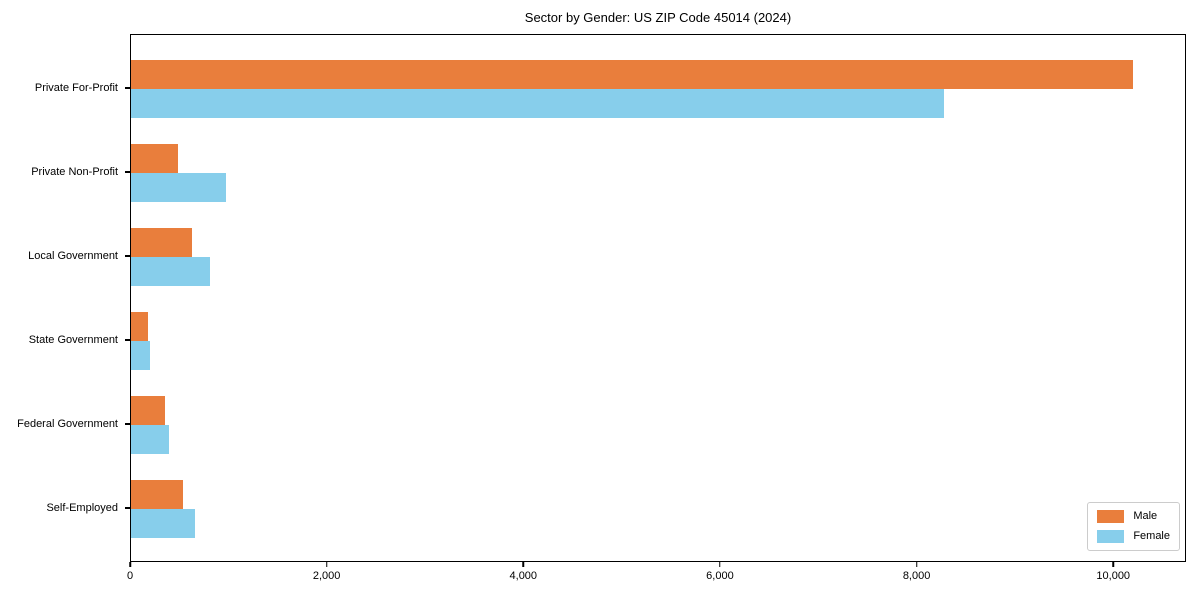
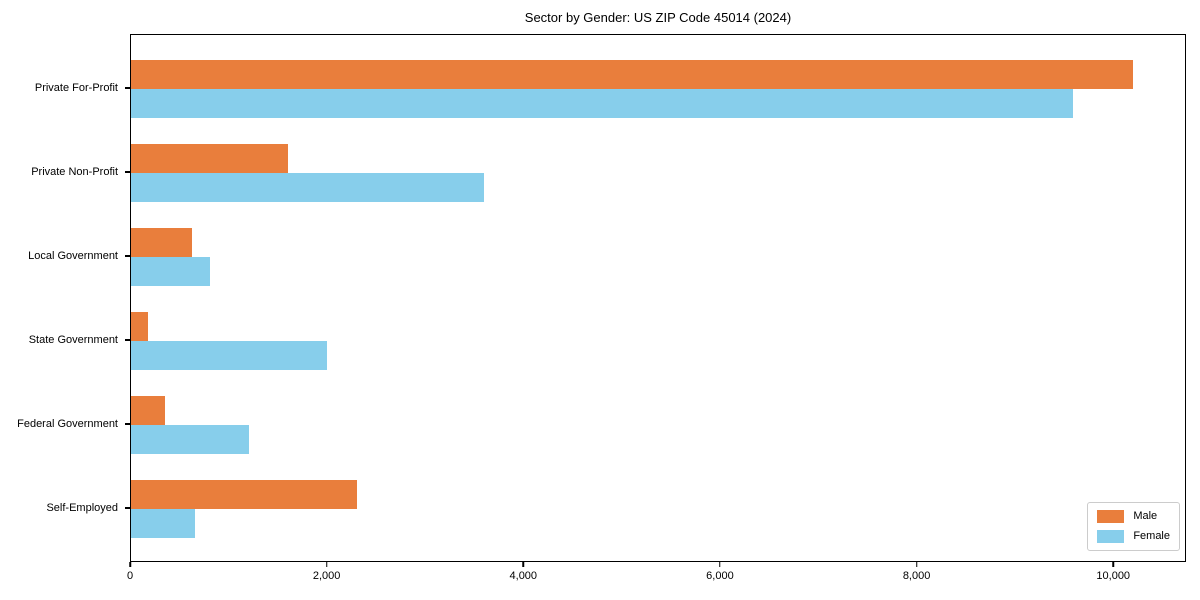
Female/Private For-Profit: 8300 -> 9600
Male/Private Non-Profit: 500 -> 1600
Female/Private Non-Profit: 1000 -> 3600
Female/State Government: 200 -> 2000
Female/Federal Government: 400 -> 1200
Male/Self-Employed: 500 -> 2300
